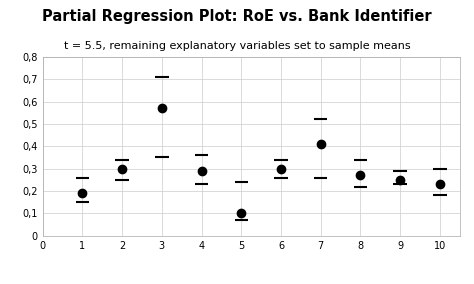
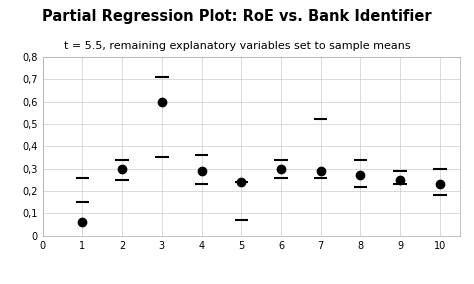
1: 0,19 -> 0,06
3: 0,57 -> 0,60
5: 0,10 -> 0,24
7: 0,41 -> 0,29
